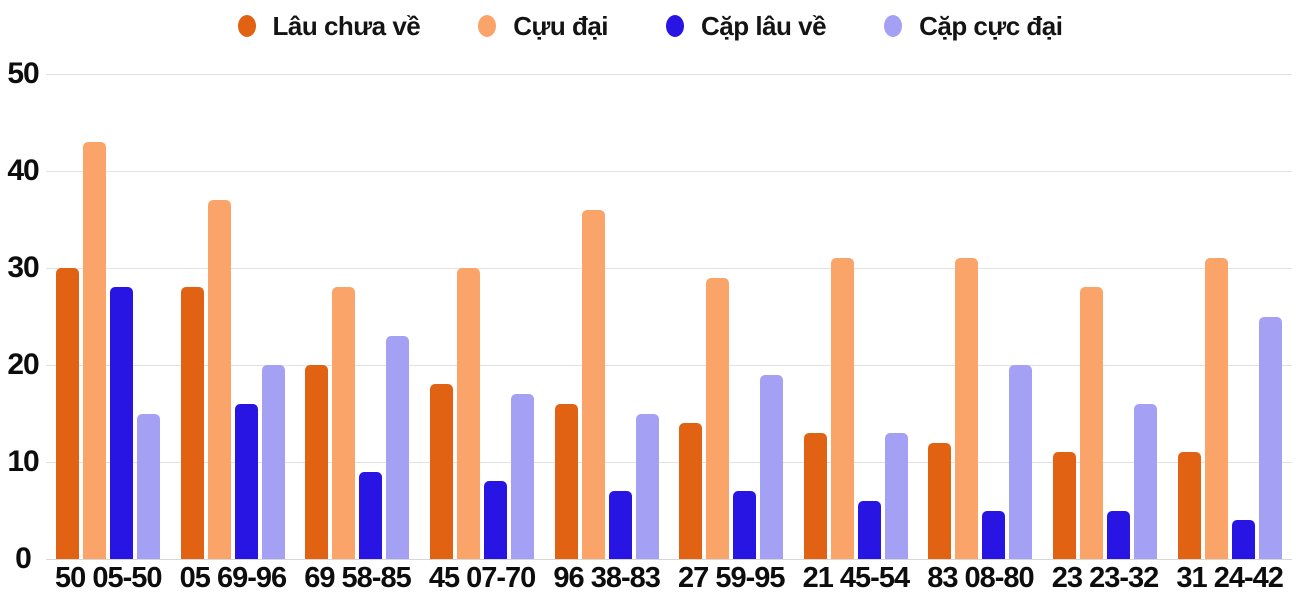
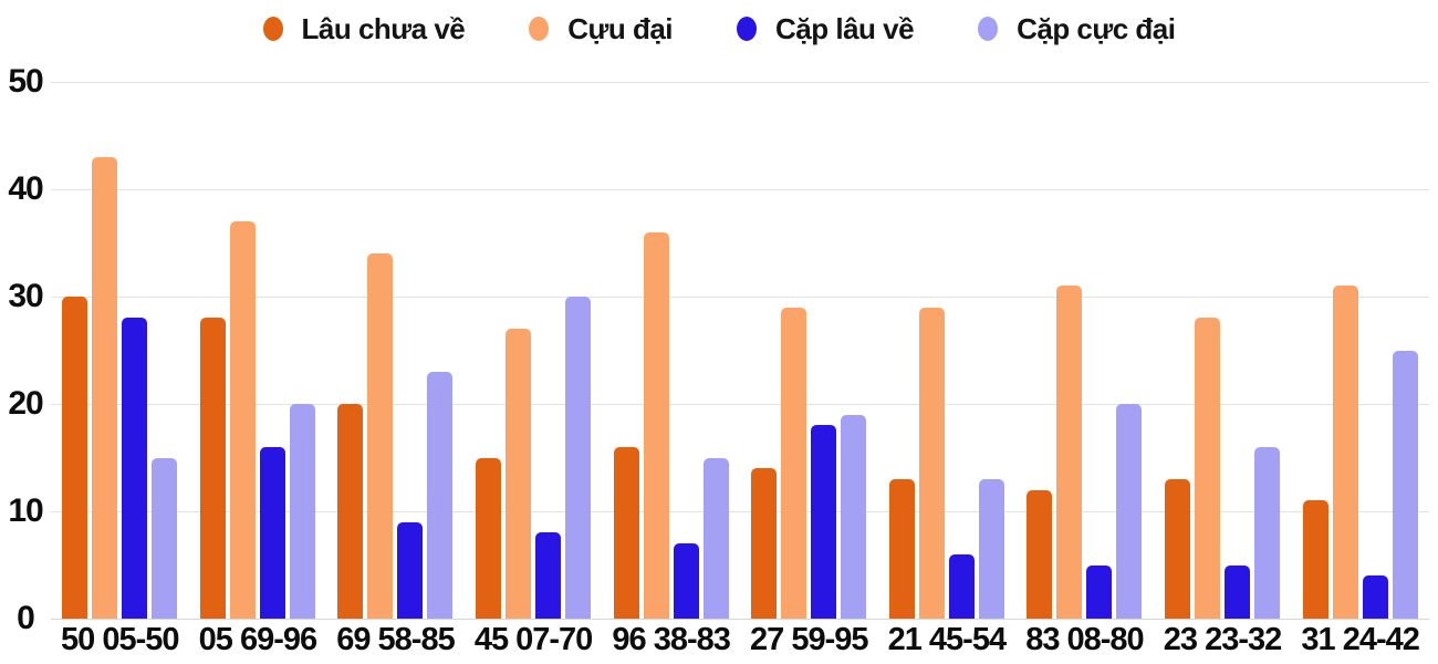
Cựu đại/69 58-85: 28 -> 34
Lâu chưa về/45 07-70: 18 -> 15
Cựu đại/45 07-70: 30 -> 27
Cặp cực đại/45 07-70: 17 -> 30
Cặp lâu về/27 59-95: 7 -> 18
Cựu đại/21 45-54: 31 -> 29
Lâu chưa về/23 23-32: 11 -> 13
